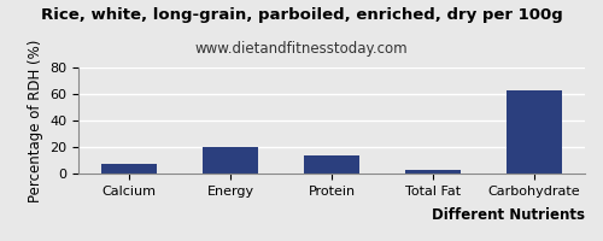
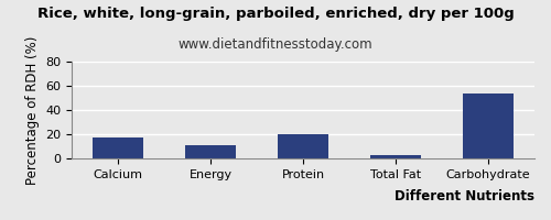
Calcium: 7 -> 17
Energy: 20 -> 11
Protein: 14 -> 20
Carbohydrate: 63 -> 54
